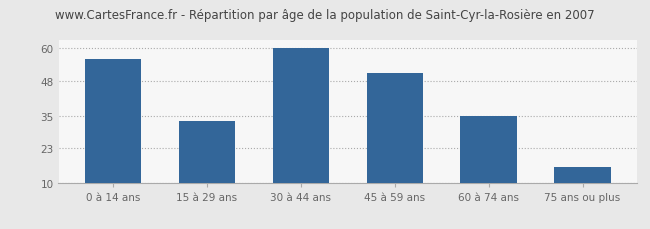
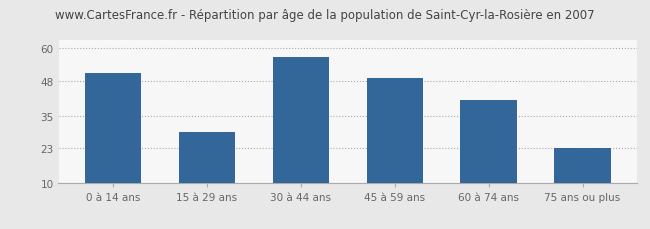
0 à 14 ans: 56 -> 51
15 à 29 ans: 33 -> 29
30 à 44 ans: 60 -> 57
45 à 59 ans: 51 -> 49
60 à 74 ans: 35 -> 41
75 ans ou plus: 16 -> 23
